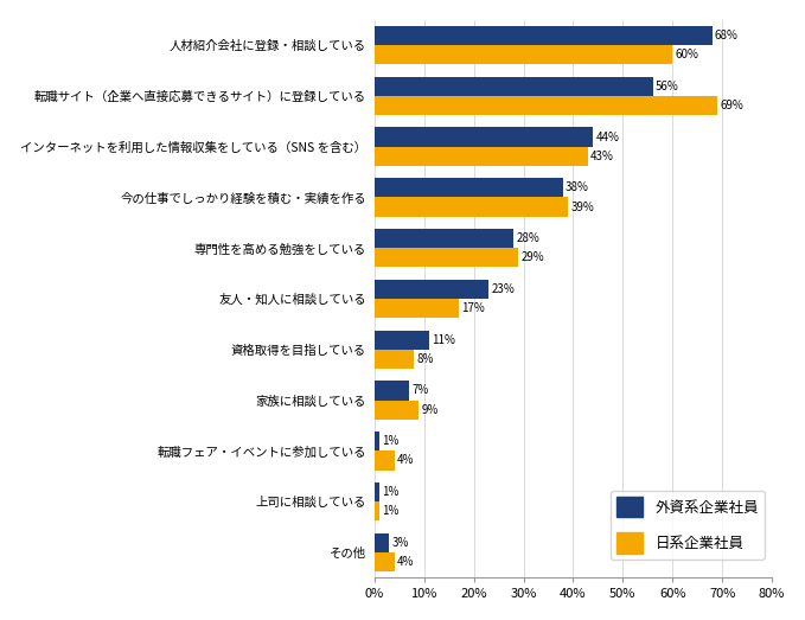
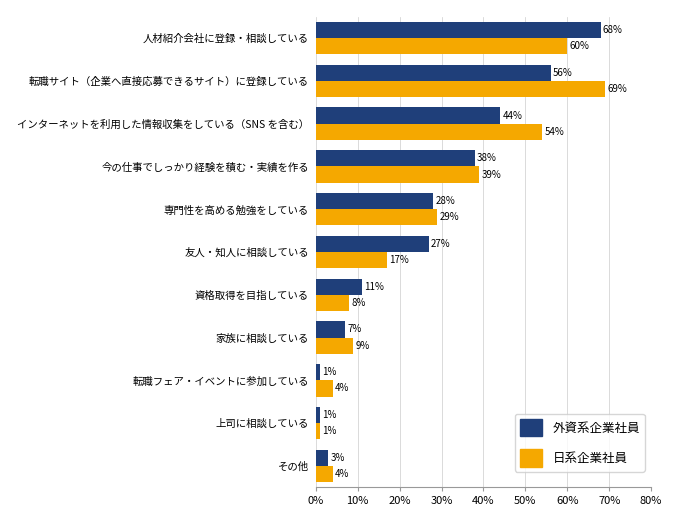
日系企業社員/インターネットを利用した情報収集をしている（SNS を含む）: 43% -> 54%
外資系企業社員/友人・知人に相談している: 23% -> 27%
